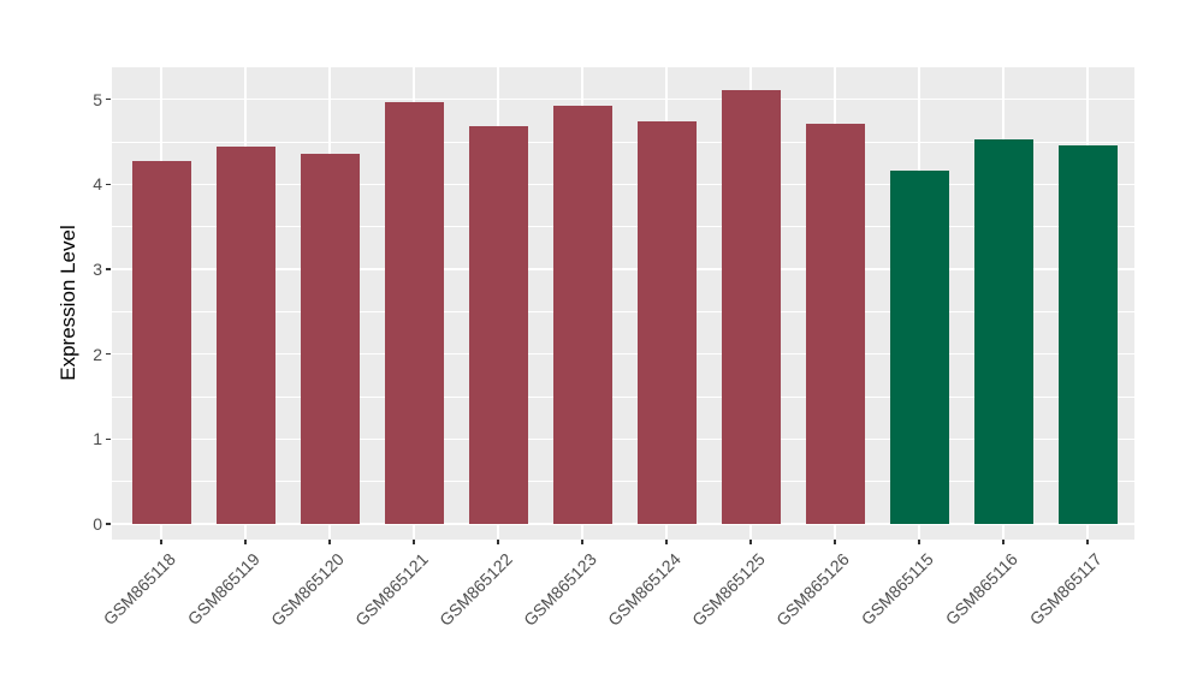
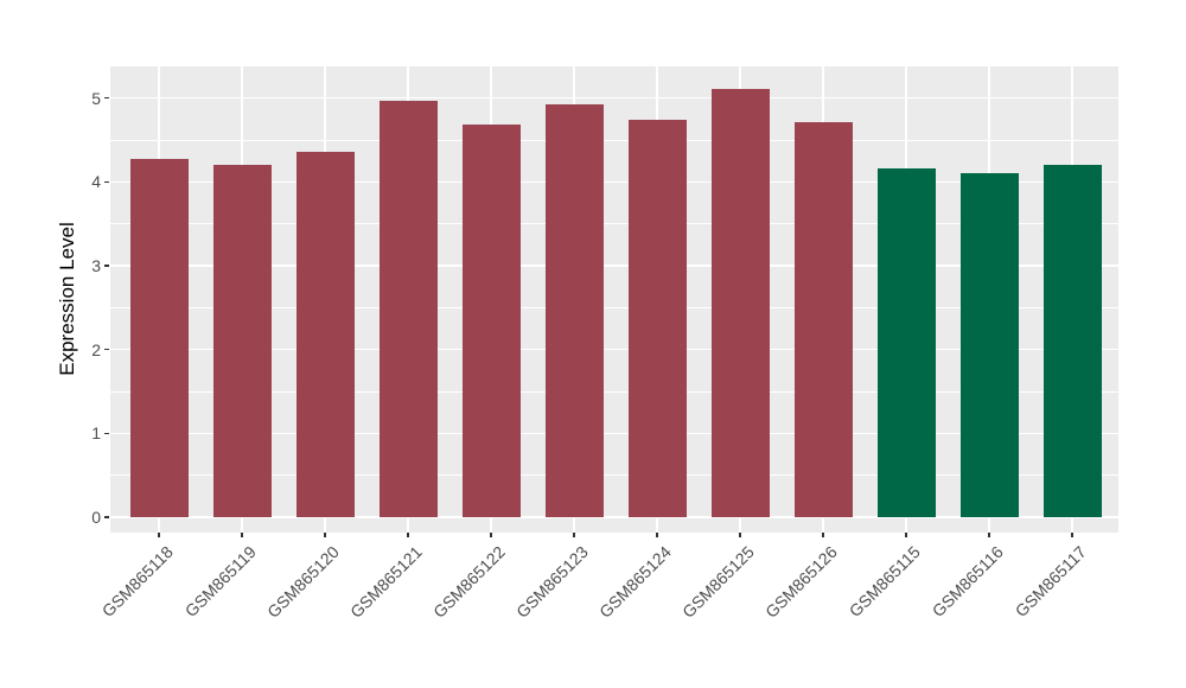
GSM865119: 4.5 -> 4.2
GSM865116: 4.5 -> 4.1
GSM865117: 4.5 -> 4.2
